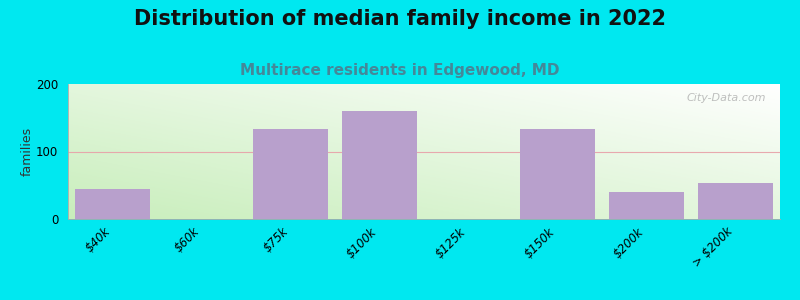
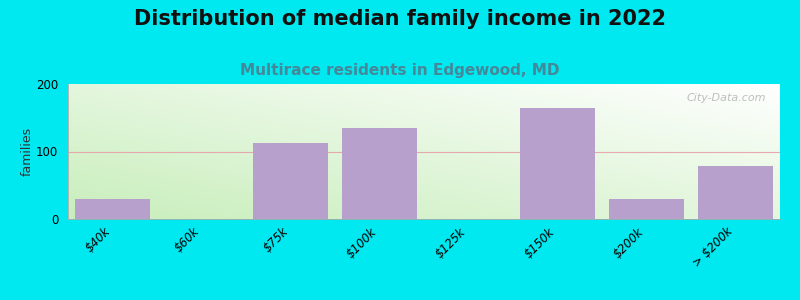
$40k: 44 -> 30
$75k: 134 -> 112
$100k: 160 -> 135
$150k: 134 -> 165
$200k: 40 -> 30
> $200k: 54 -> 78
